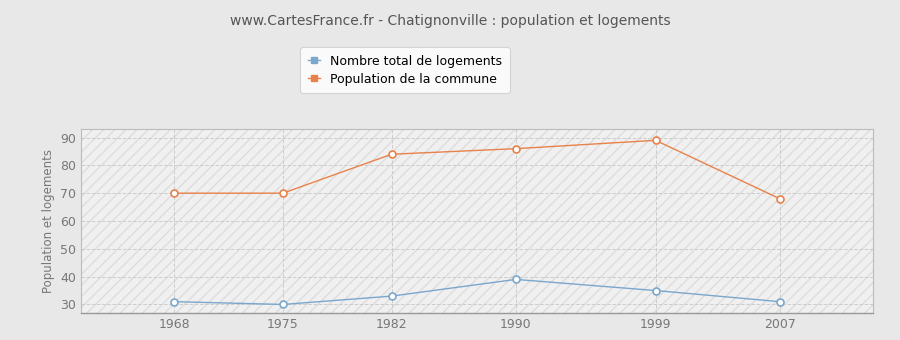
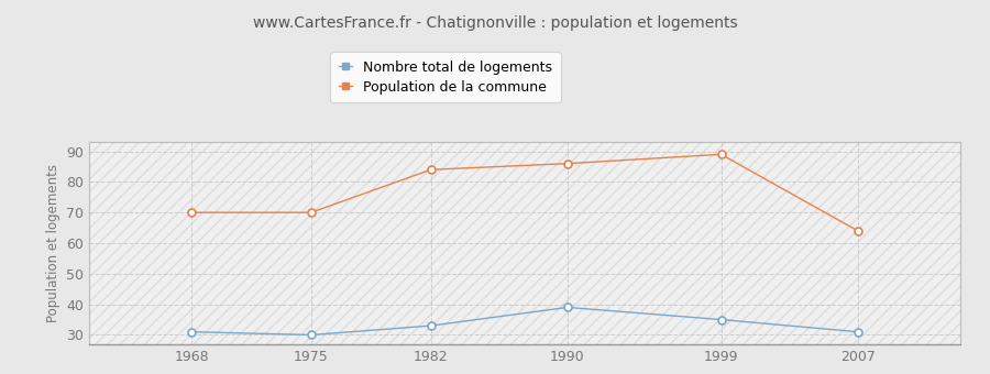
Population de la commune/2007: 68 -> 64
